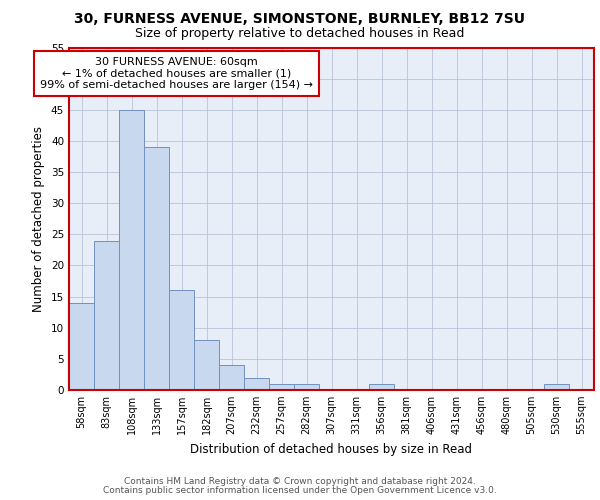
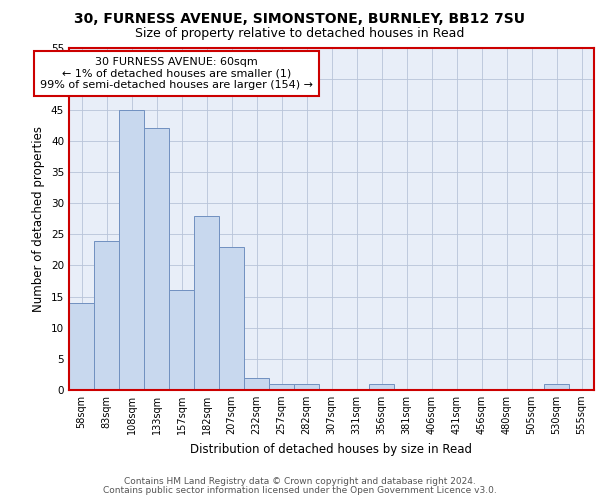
133sqm: 39 -> 42
182sqm: 8 -> 28
207sqm: 4 -> 23
